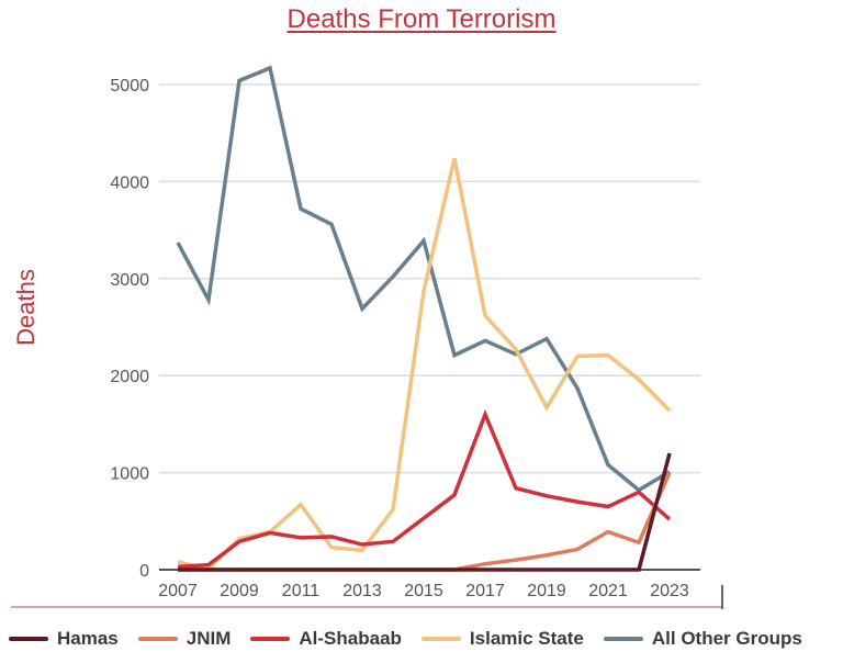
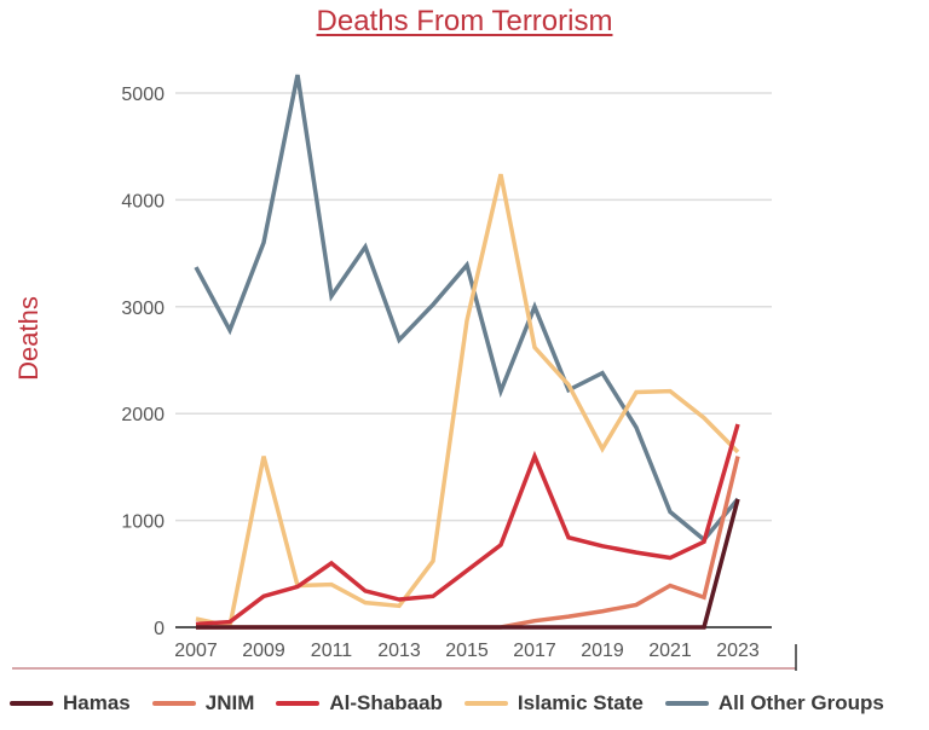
Islamic State/2009: 300 -> 1600
All Other Groups/2009: 5000 -> 3600
Al-Shabaab/2011: 300 -> 600
Islamic State/2011: 700 -> 400
All Other Groups/2011: 3700 -> 3100
All Other Groups/2017: 2400 -> 3000
JNIM/2023: 1000 -> 1600
Al-Shabaab/2023: 500 -> 1900
All Other Groups/2023: 1000 -> 1200
